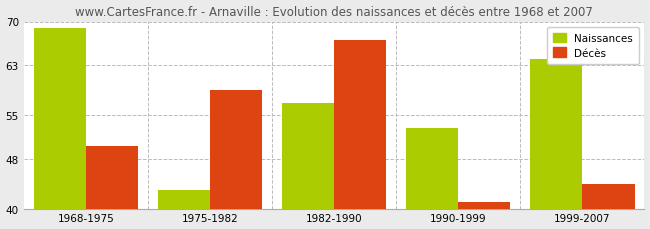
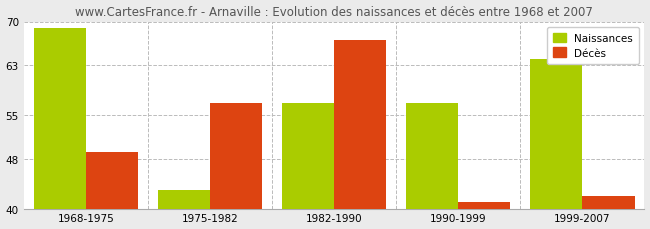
Décès/1968-1975: 50 -> 49
Décès/1975-1982: 59 -> 57
Naissances/1990-1999: 53 -> 57
Décès/1999-2007: 44 -> 42
